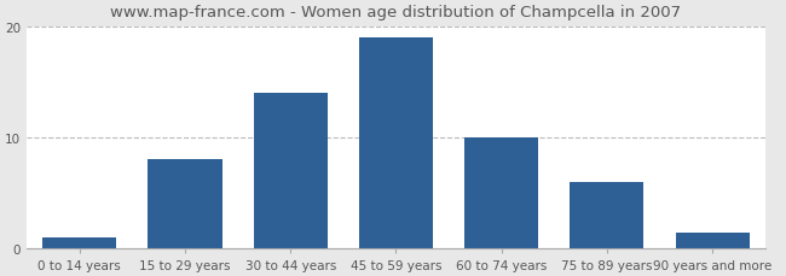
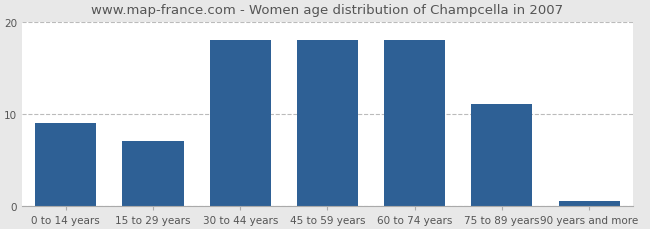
0 to 14 years: 1.0 -> 9.0
15 to 29 years: 8.0 -> 7.0
30 to 44 years: 14.0 -> 18.0
45 to 59 years: 19.0 -> 18.0
60 to 74 years: 10.0 -> 18.0
75 to 89 years: 6.0 -> 11.0
90 years and more: 1.4 -> 0.5
